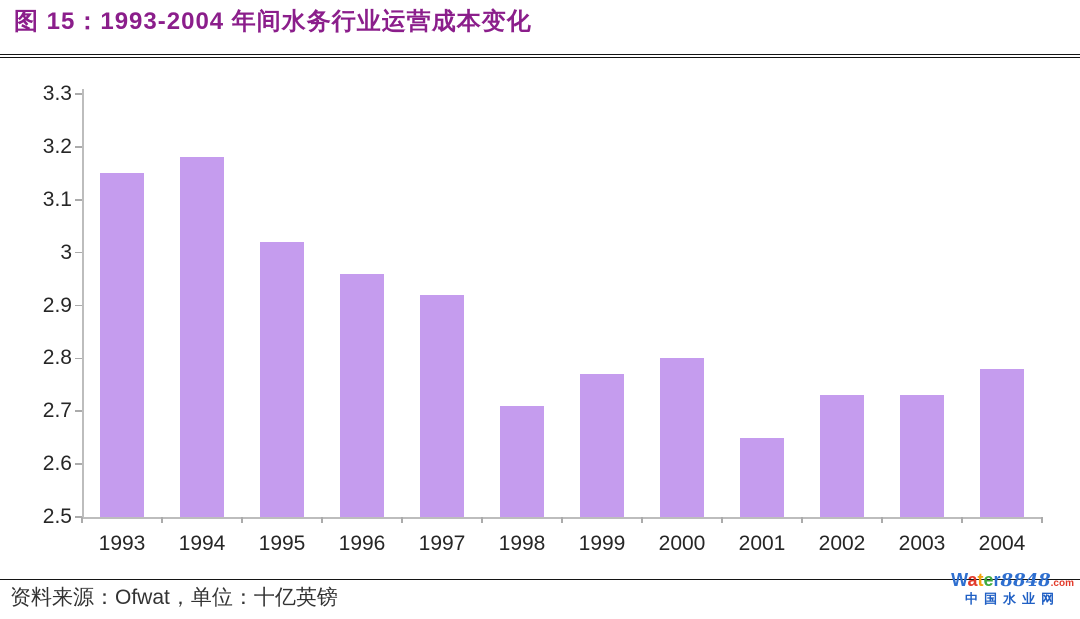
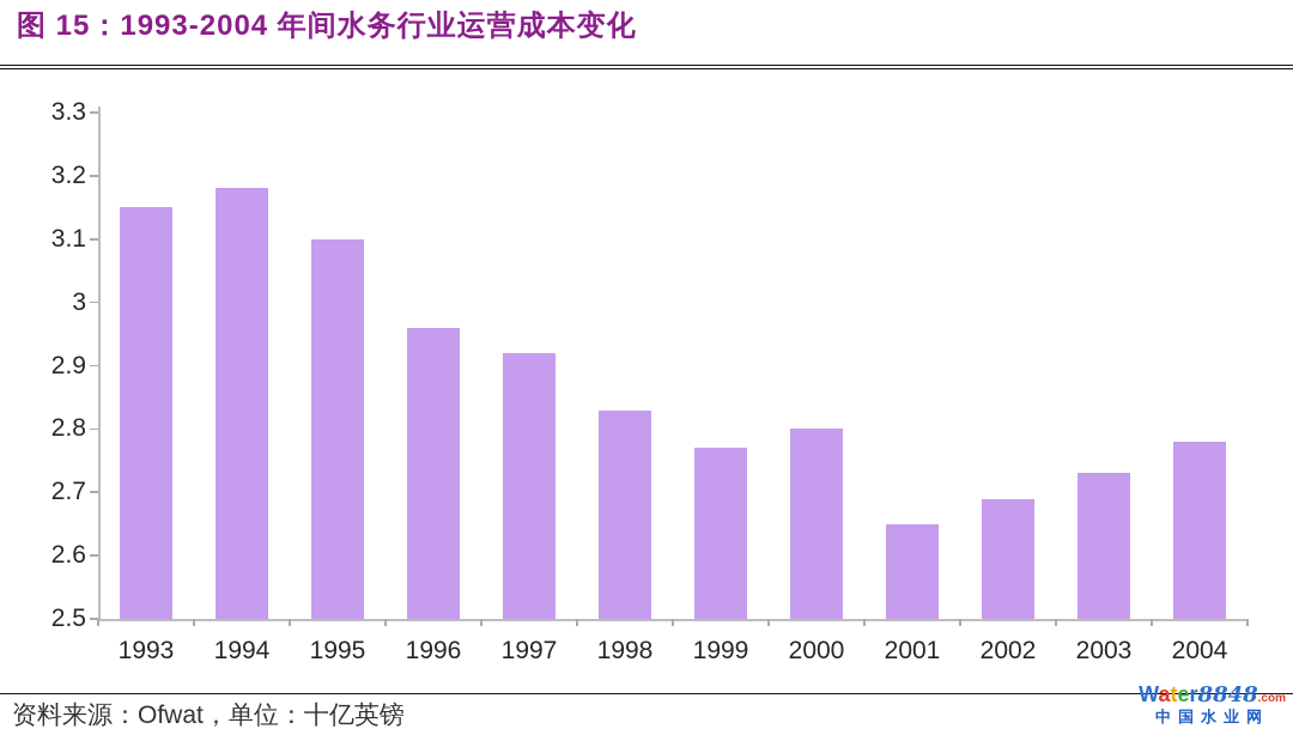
1995: 3.02 -> 3.10
1998: 2.71 -> 2.83
2002: 2.73 -> 2.69
